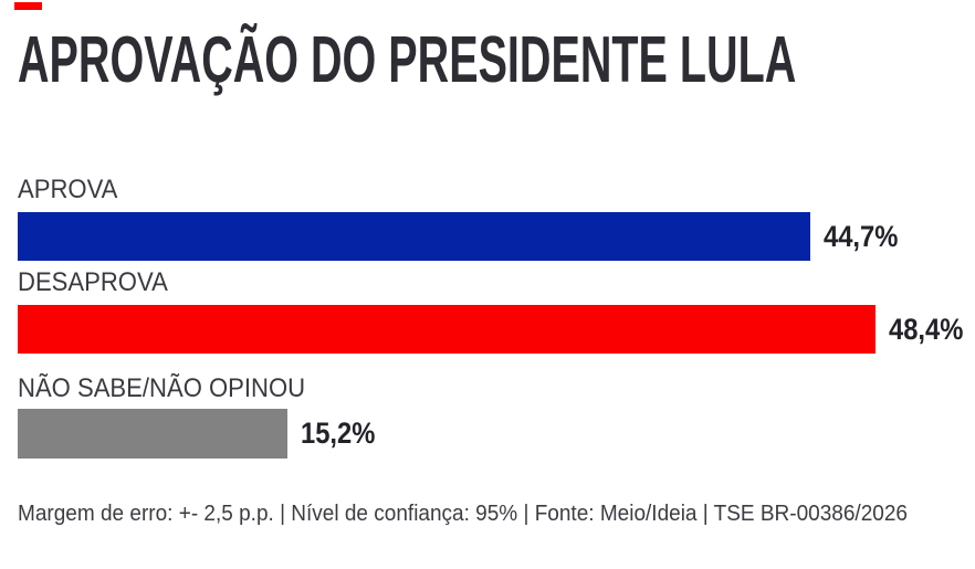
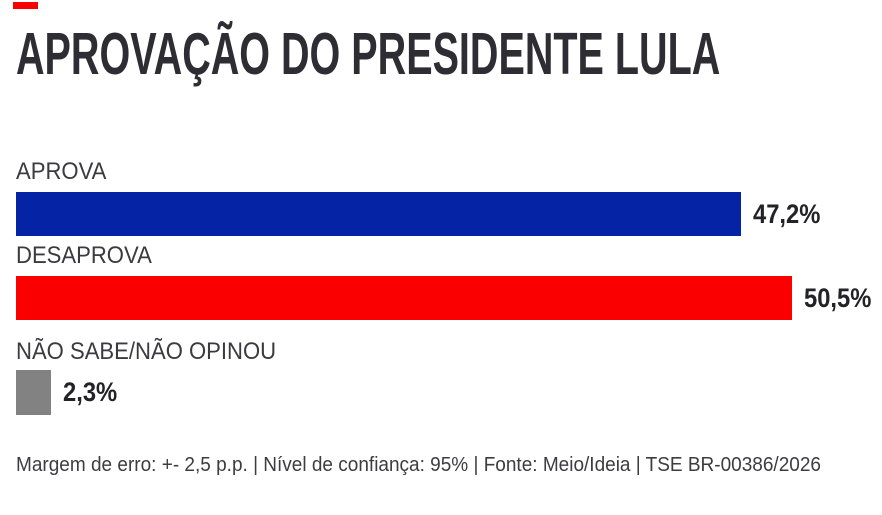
APROVA: 44,7% -> 47,2%
DESAPROVA: 48,4% -> 50,5%
NÃO SABE/NÃO OPINOU: 15,2% -> 2,3%
